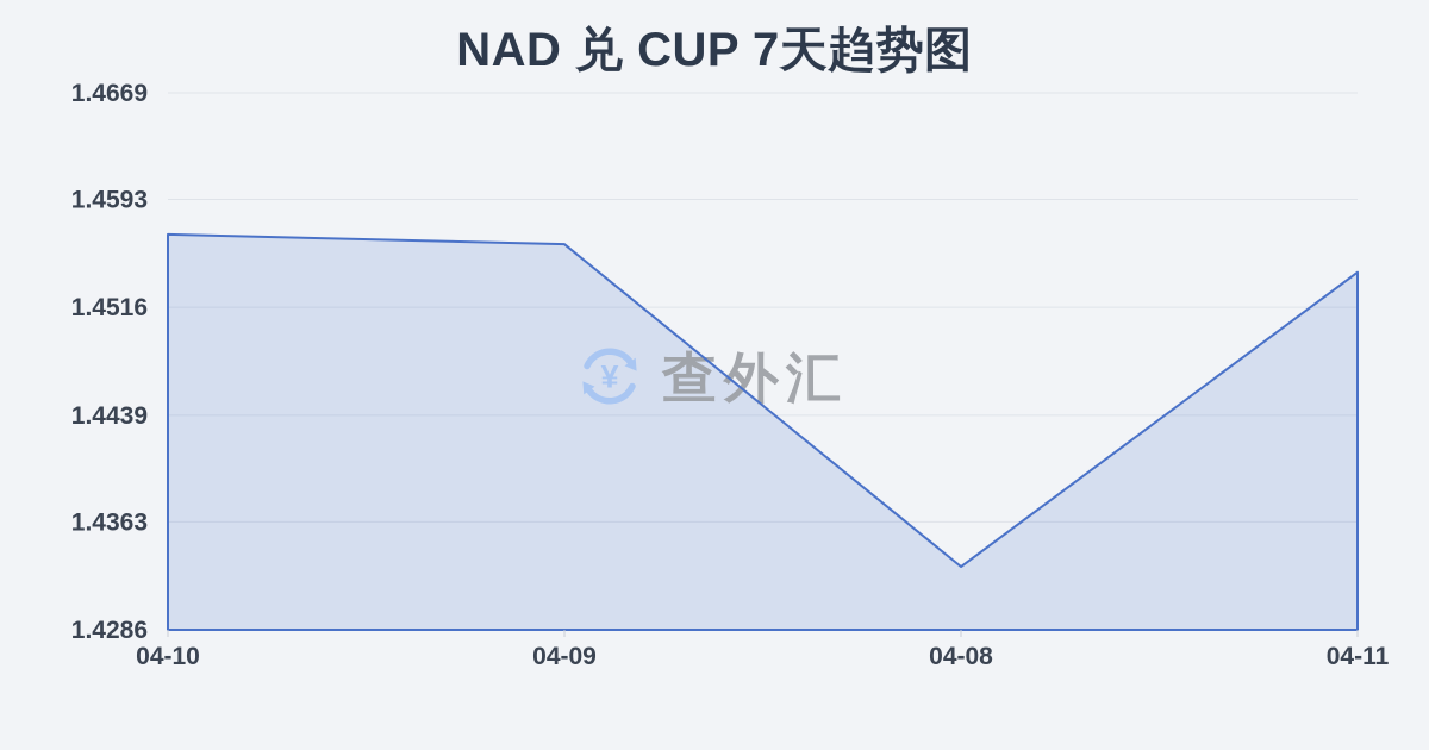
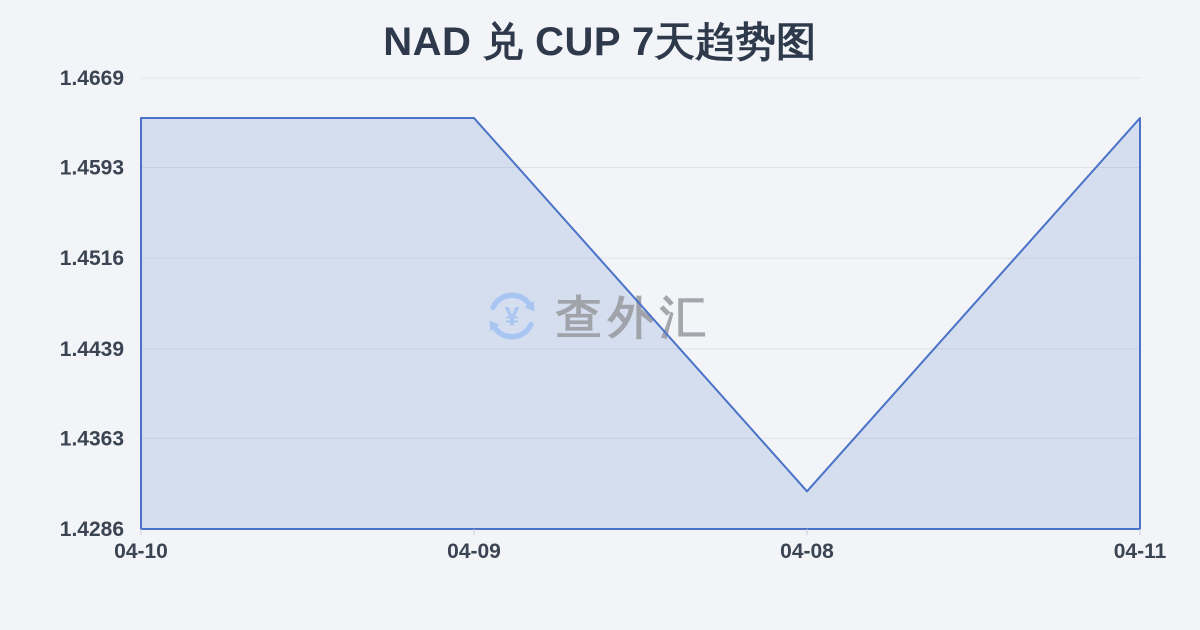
04-10: 1.4568 -> 1.4635
04-09: 1.4561 -> 1.4635
04-08: 1.4331 -> 1.4318
04-11: 1.4541 -> 1.4635
